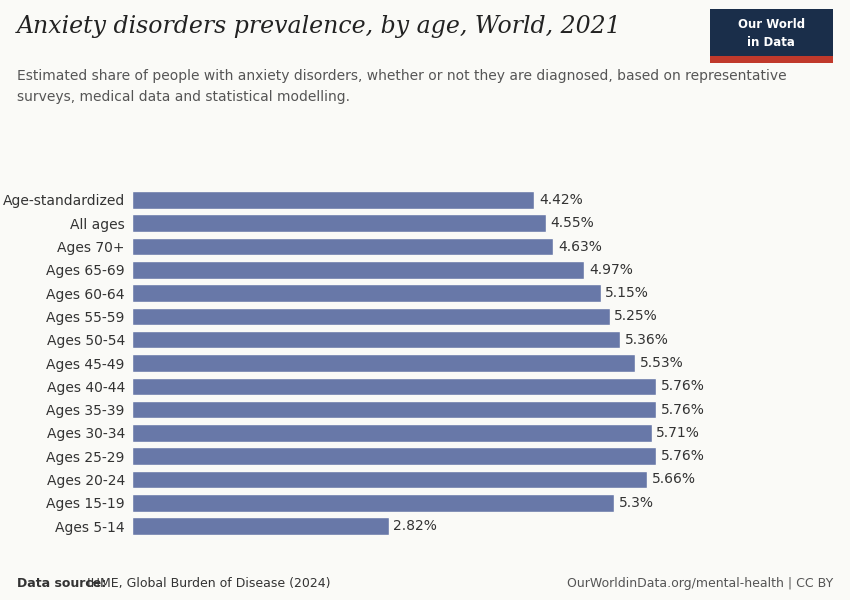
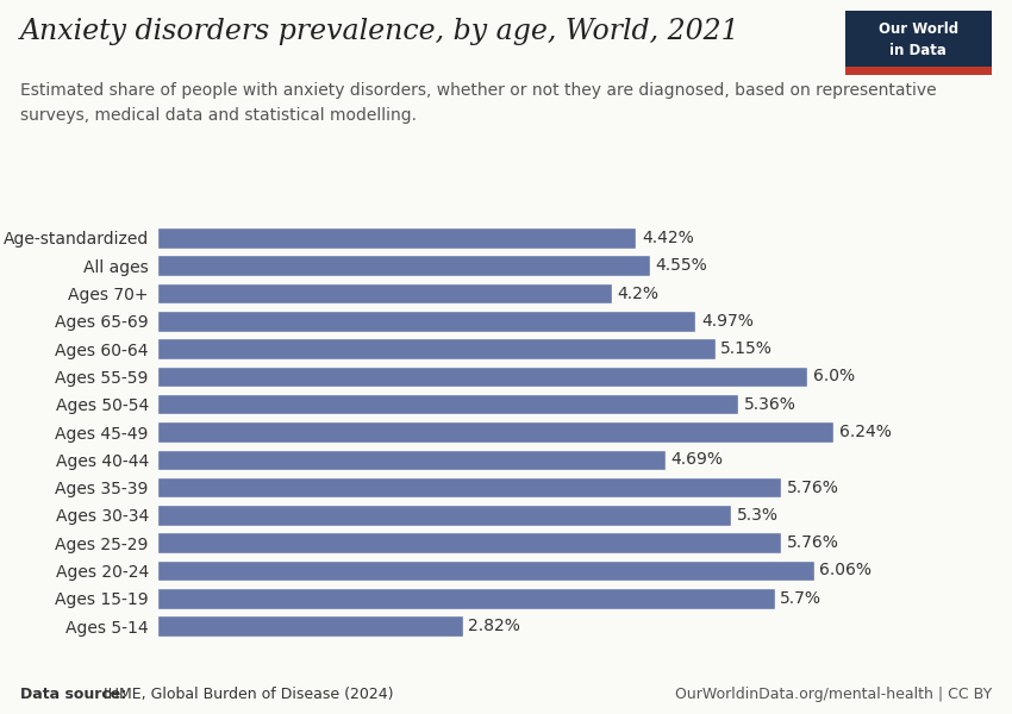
Ages 70+: 4.63% -> 4.2%
Ages 55-59: 5.25% -> 6.0%
Ages 45-49: 5.53% -> 6.24%
Ages 40-44: 5.76% -> 4.69%
Ages 30-34: 5.71% -> 5.3%
Ages 20-24: 5.66% -> 6.06%
Ages 15-19: 5.3% -> 5.7%
